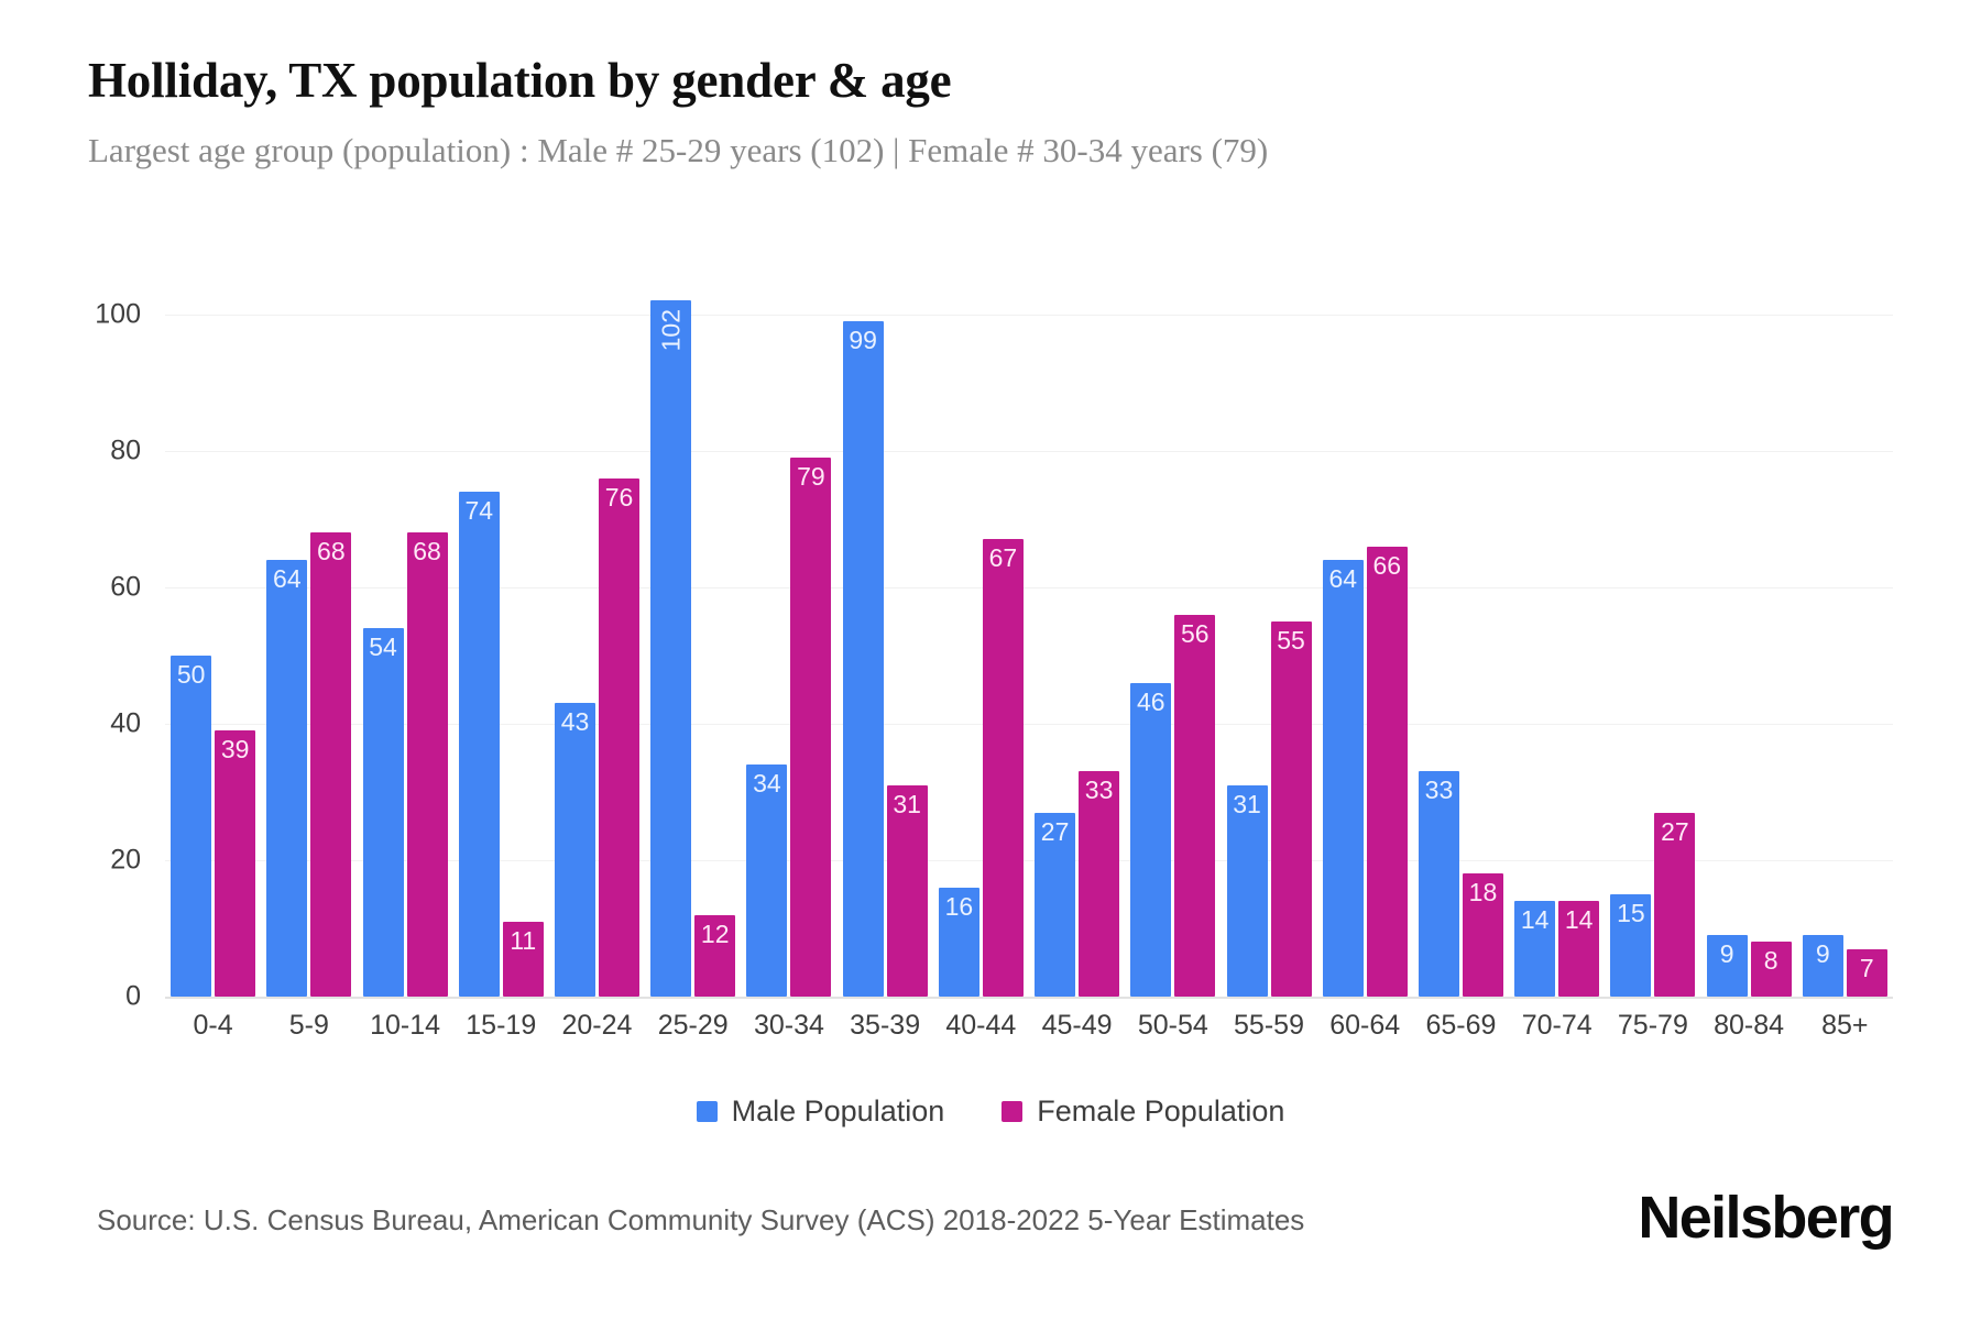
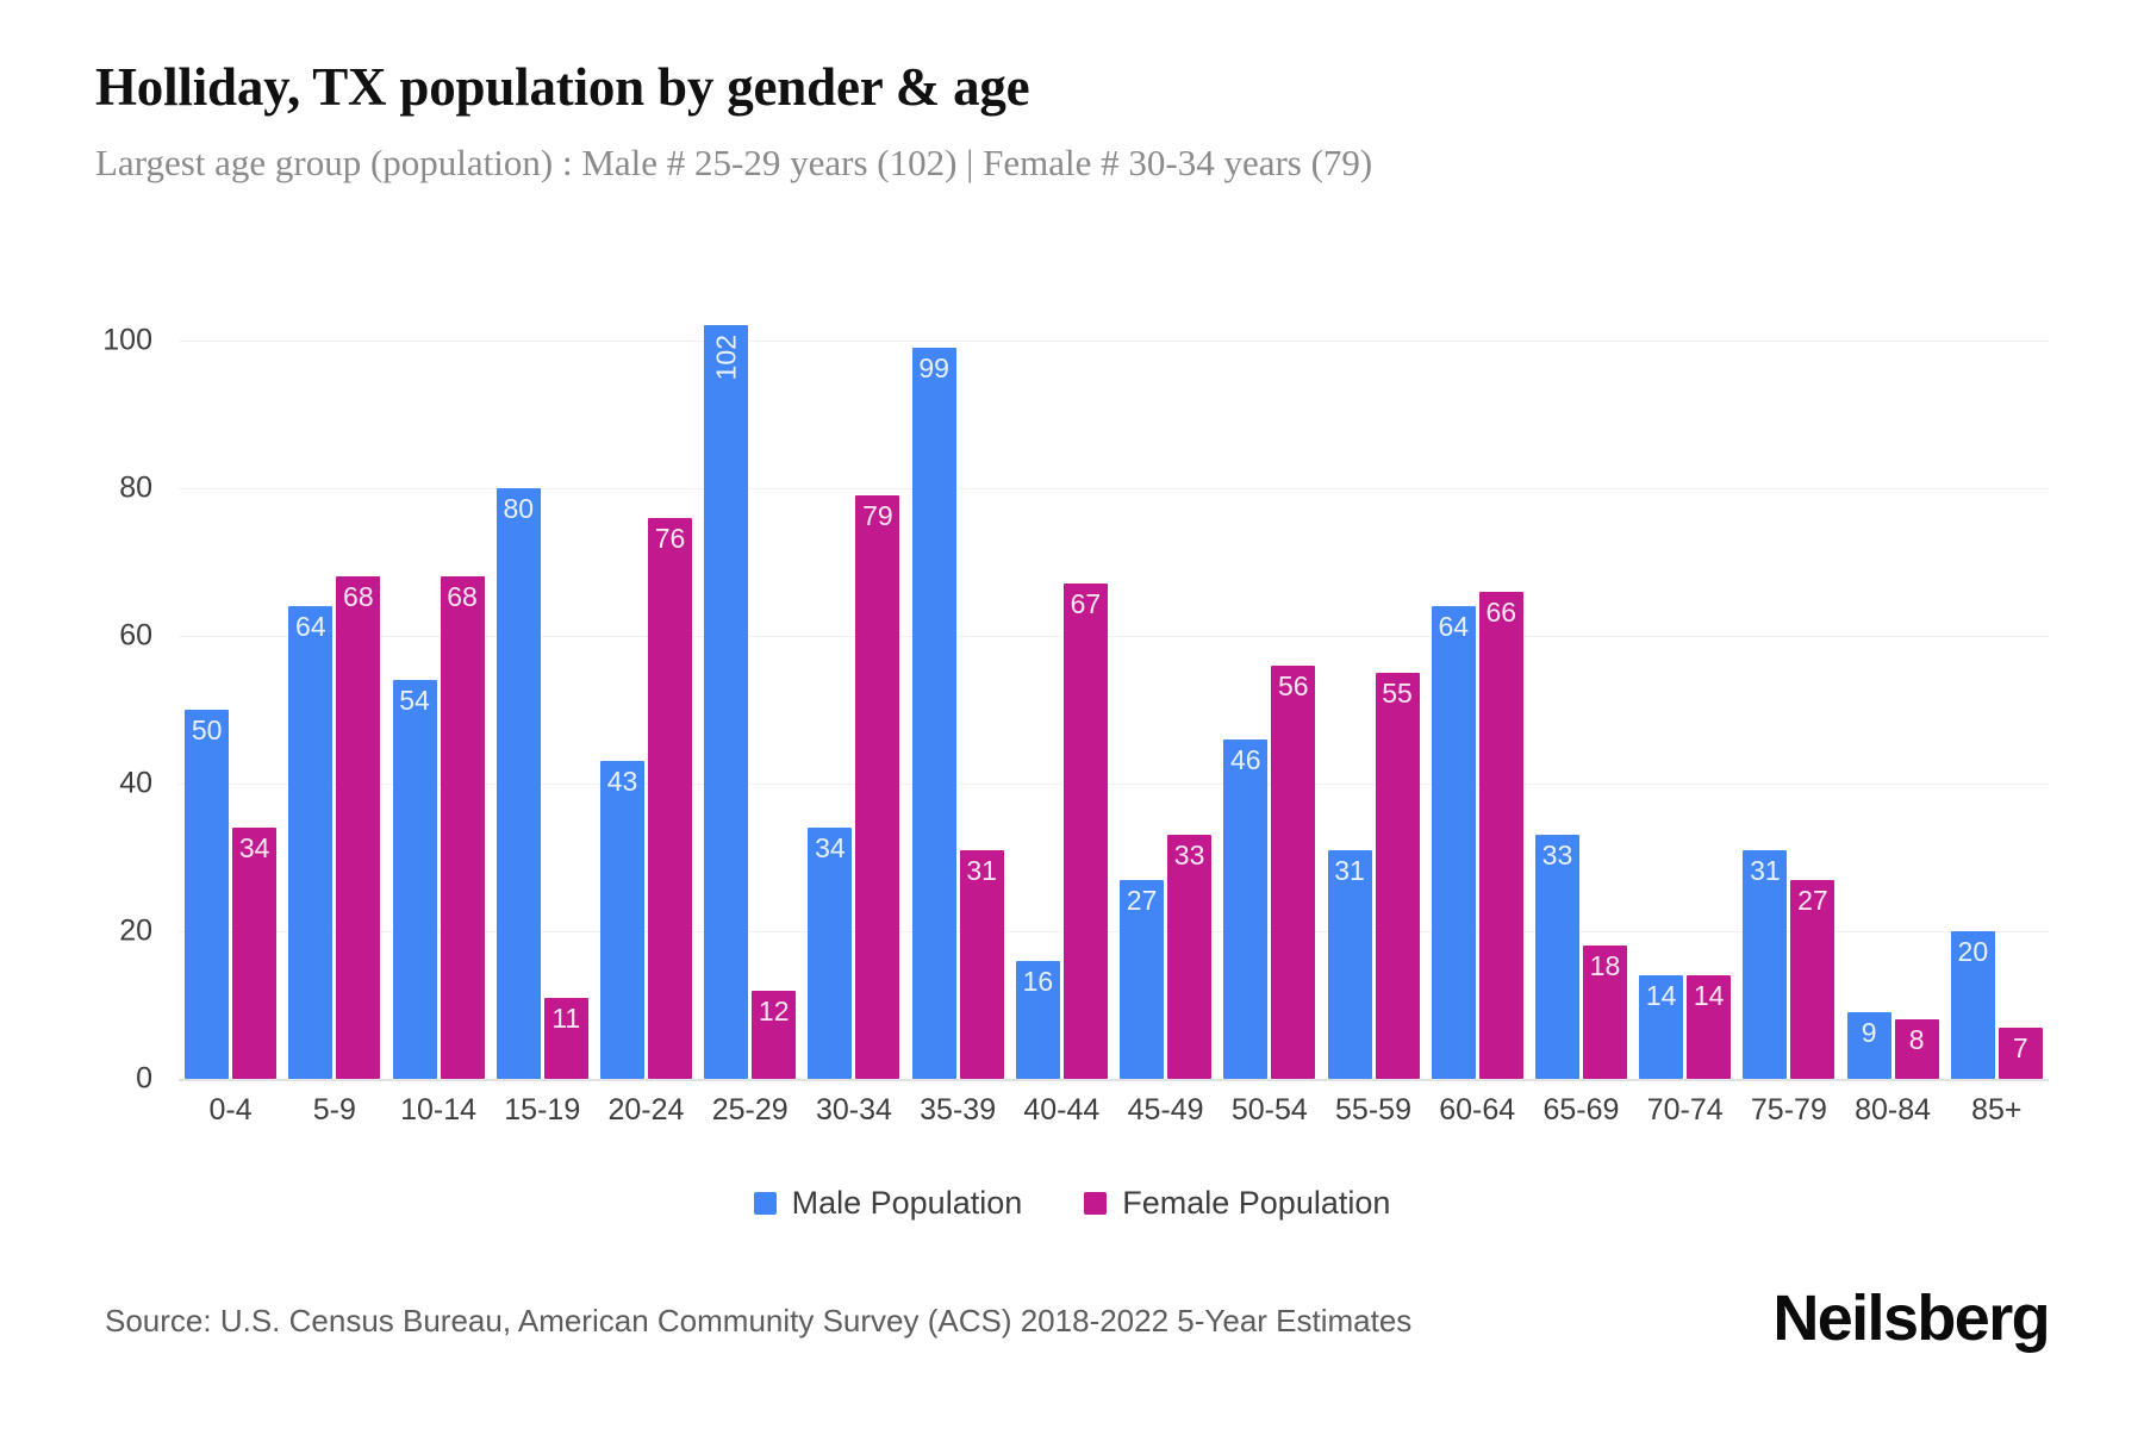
Female Population/0-4: 39 -> 34
Male Population/15-19: 74 -> 80
Male Population/75-79: 15 -> 31
Male Population/85+: 9 -> 20
